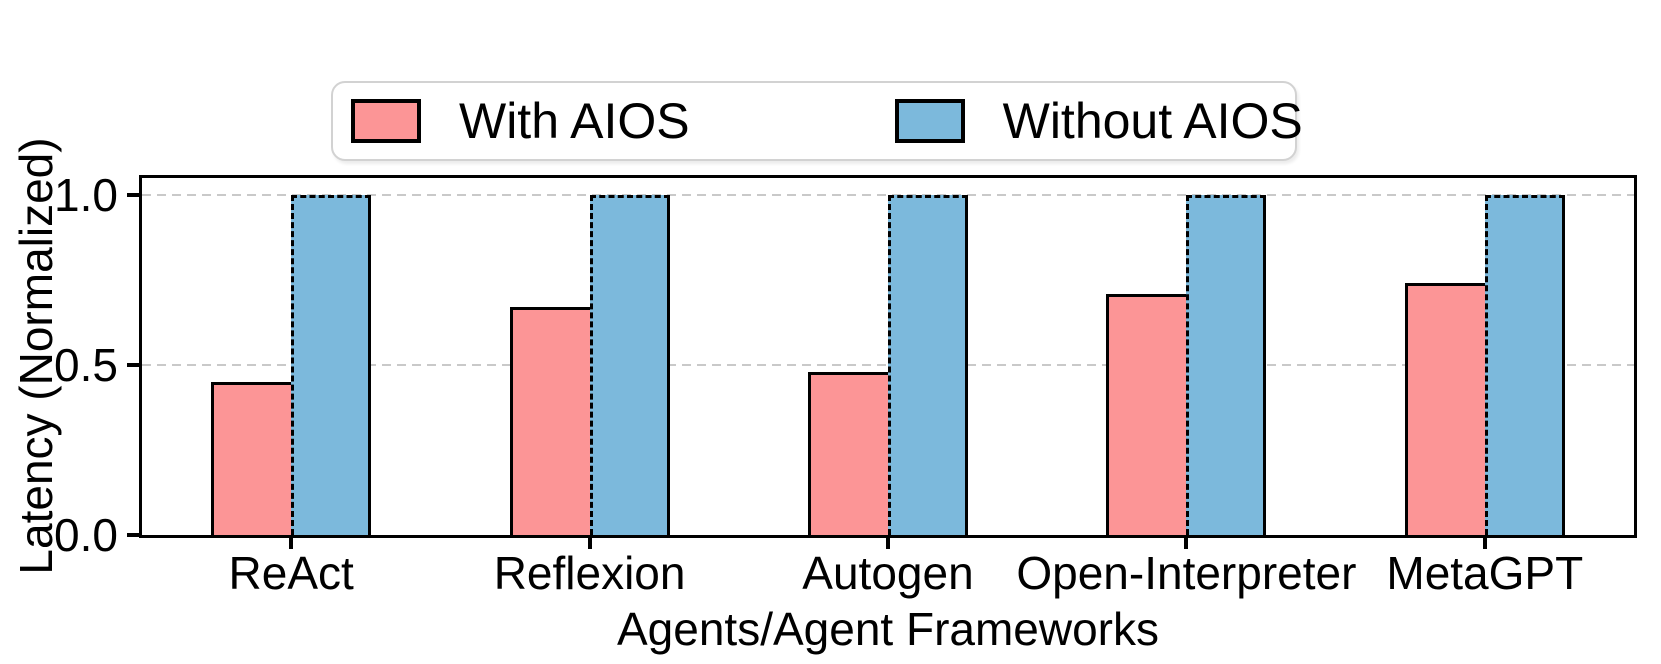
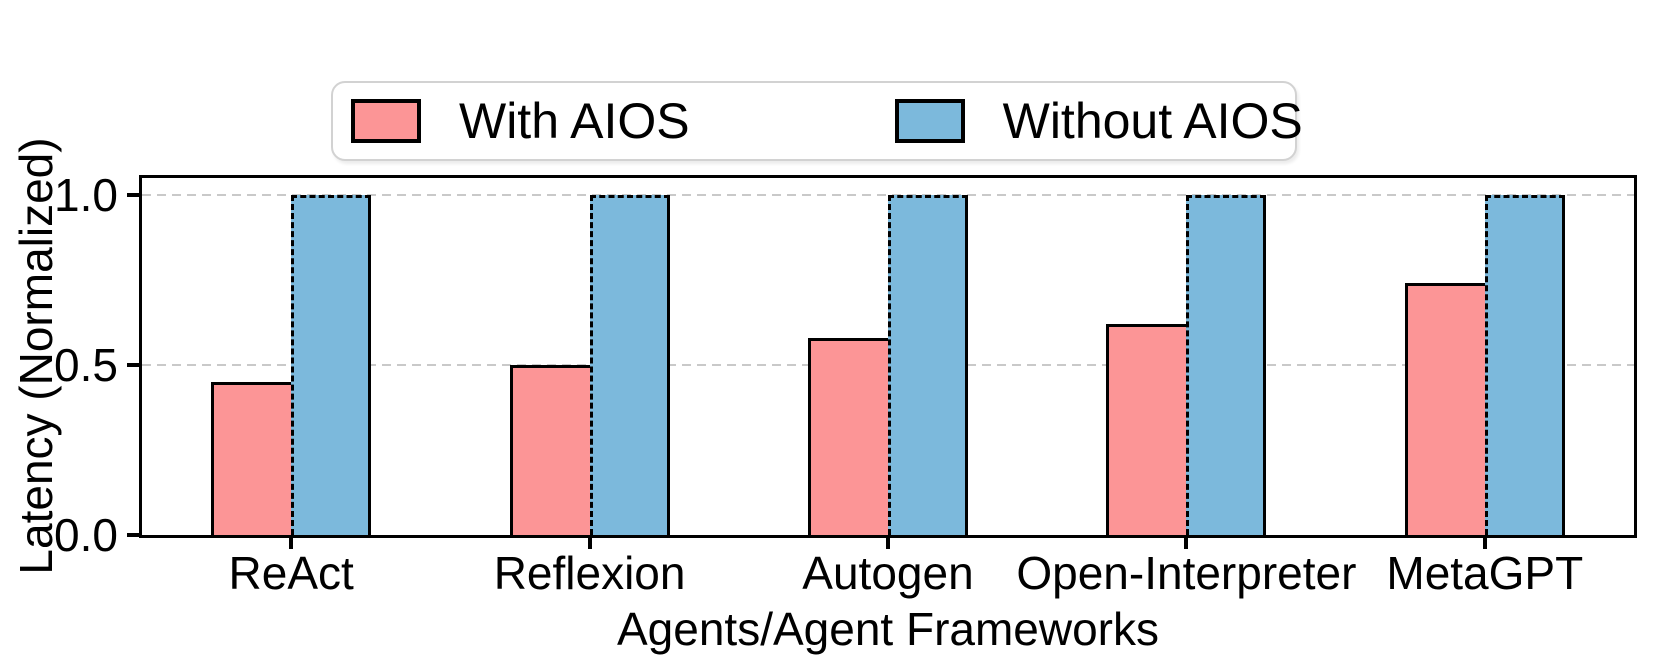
With AIOS/Reflexion: 0.67 -> 0.50
With AIOS/Autogen: 0.48 -> 0.58
With AIOS/Open-Interpreter: 0.71 -> 0.62
